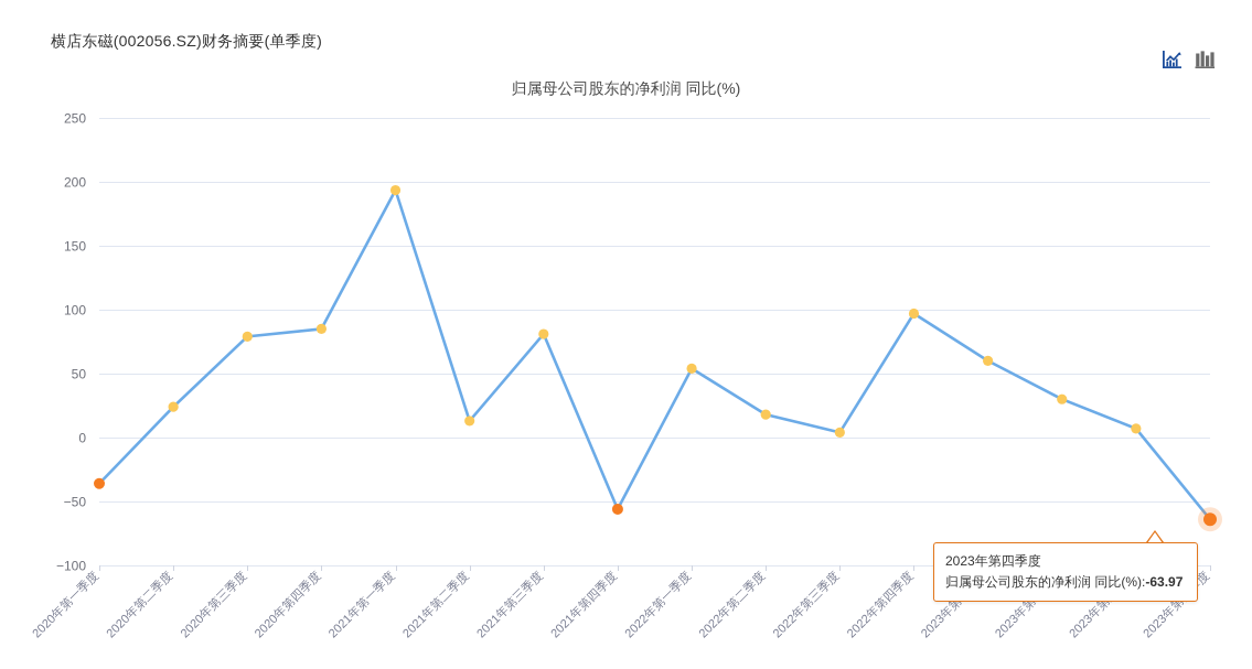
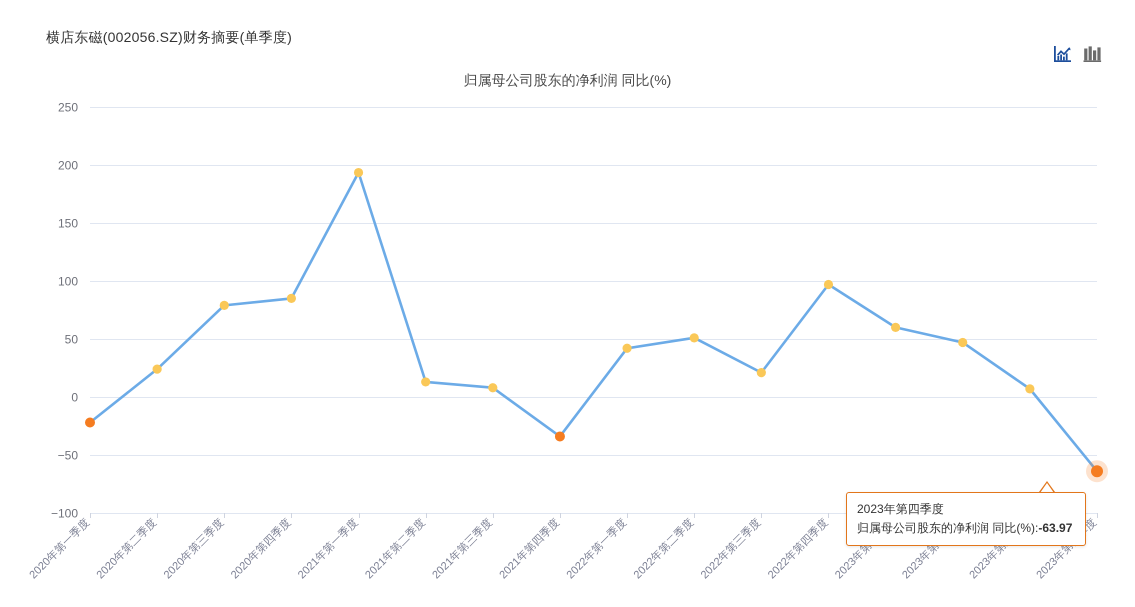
2020年第一季度: -36 -> -22
2021年第三季度: 81 -> 8
2021年第四季度: -56 -> -34
2022年第一季度: 54 -> 42
2022年第二季度: 18 -> 51
2022年第三季度: 4 -> 21
2023年第二季度: 30 -> 47
